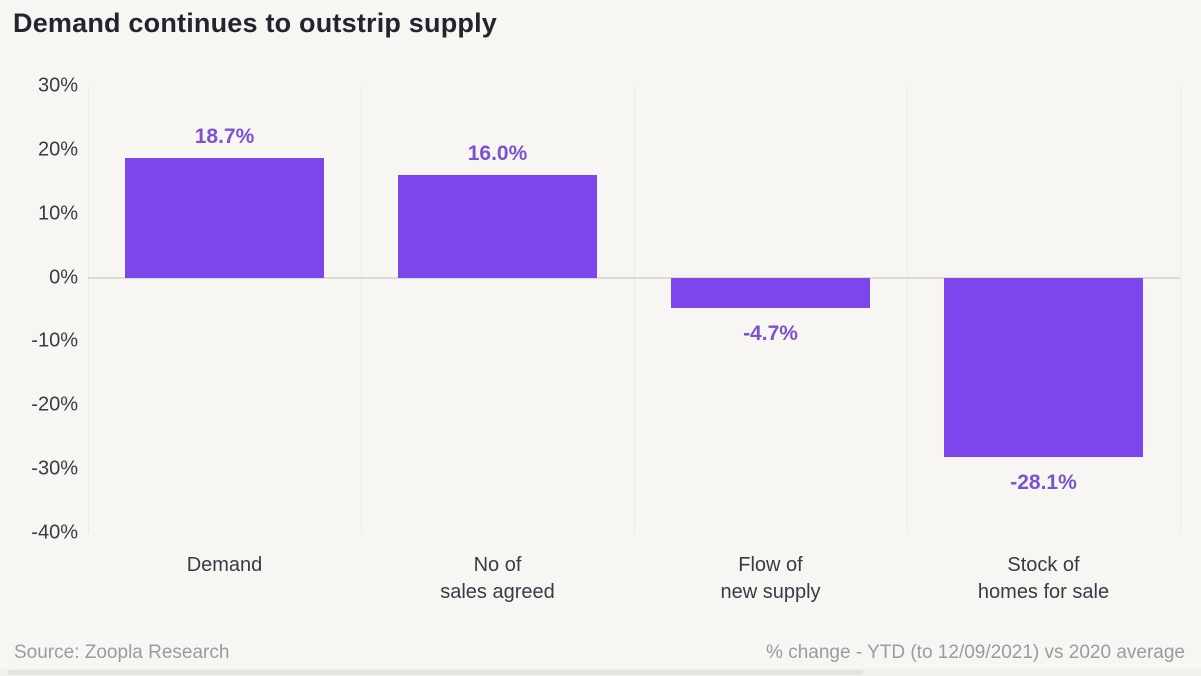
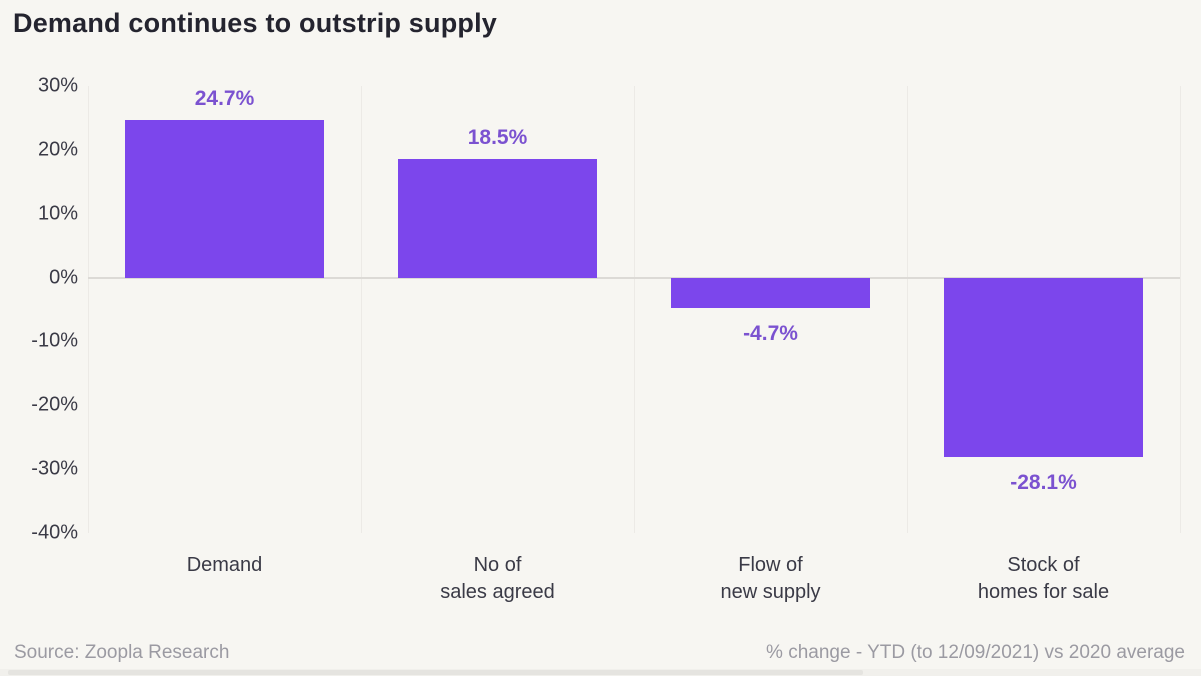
Demand: 18.7% -> 24.7%
No of sales agreed: 16.0% -> 18.5%
